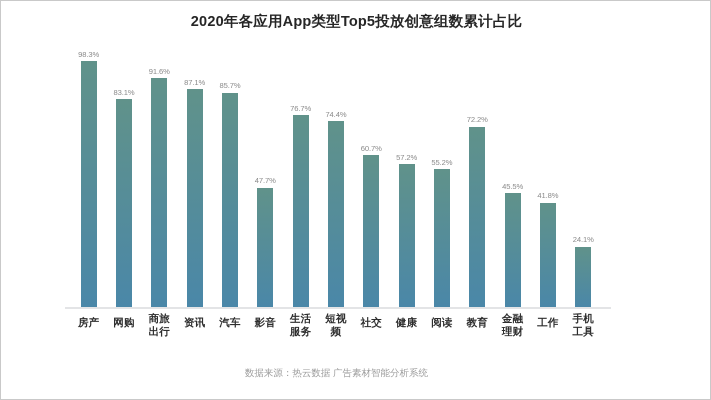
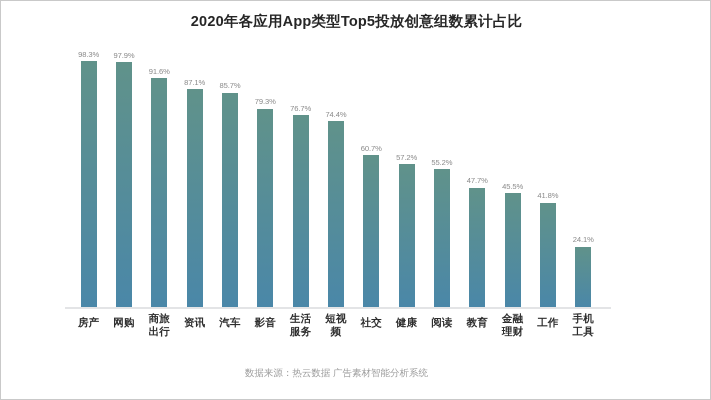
网购: 83.1% -> 97.9%
影音: 47.7% -> 79.3%
教育: 72.2% -> 47.7%
